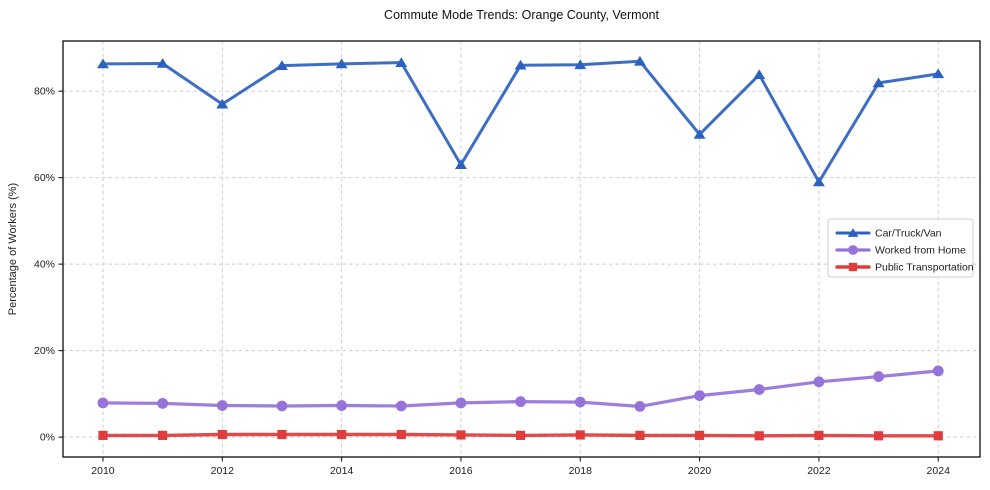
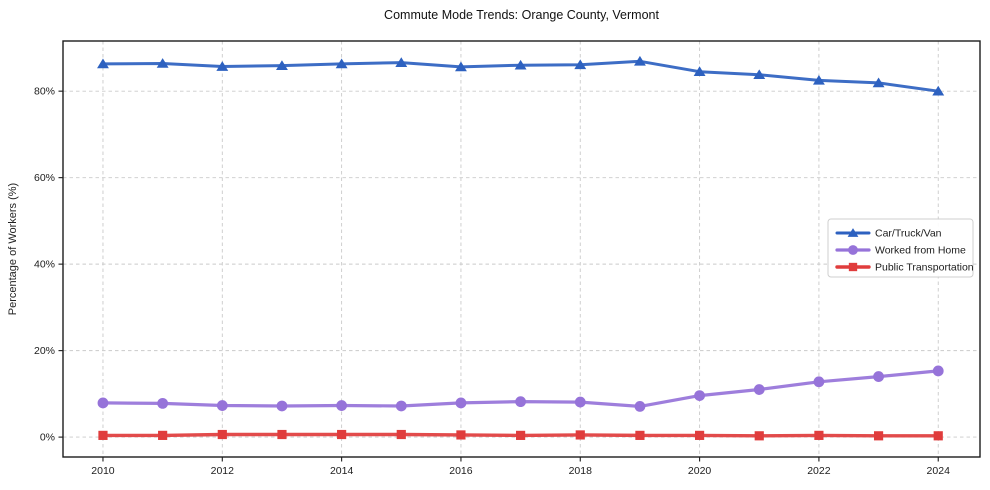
Car/Truck/Van/2012: 77% -> 86%
Car/Truck/Van/2016: 63% -> 86%
Car/Truck/Van/2020: 70% -> 84%
Car/Truck/Van/2022: 59% -> 82%
Car/Truck/Van/2024: 84% -> 80%
